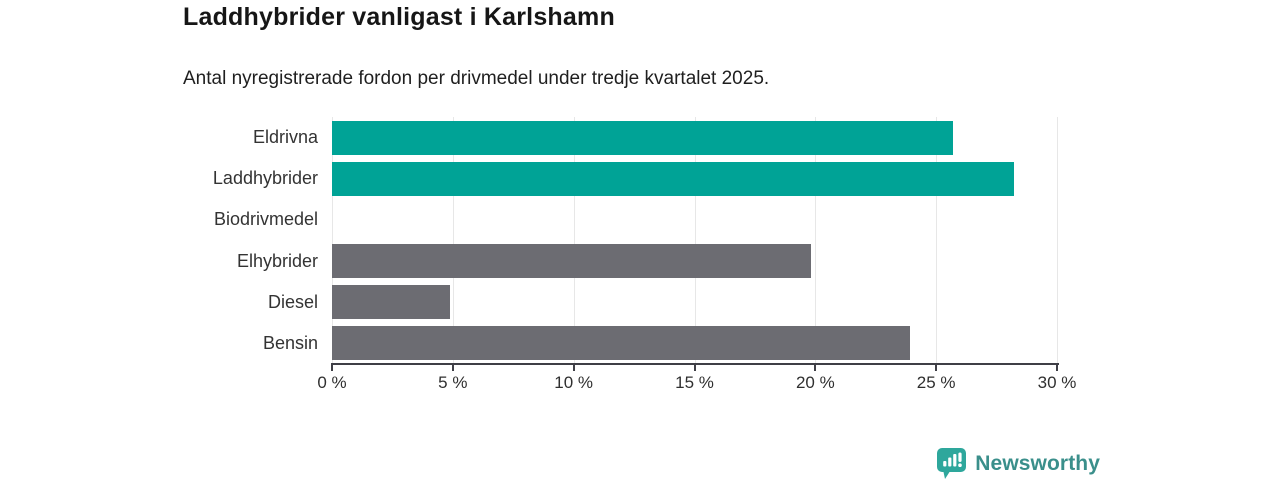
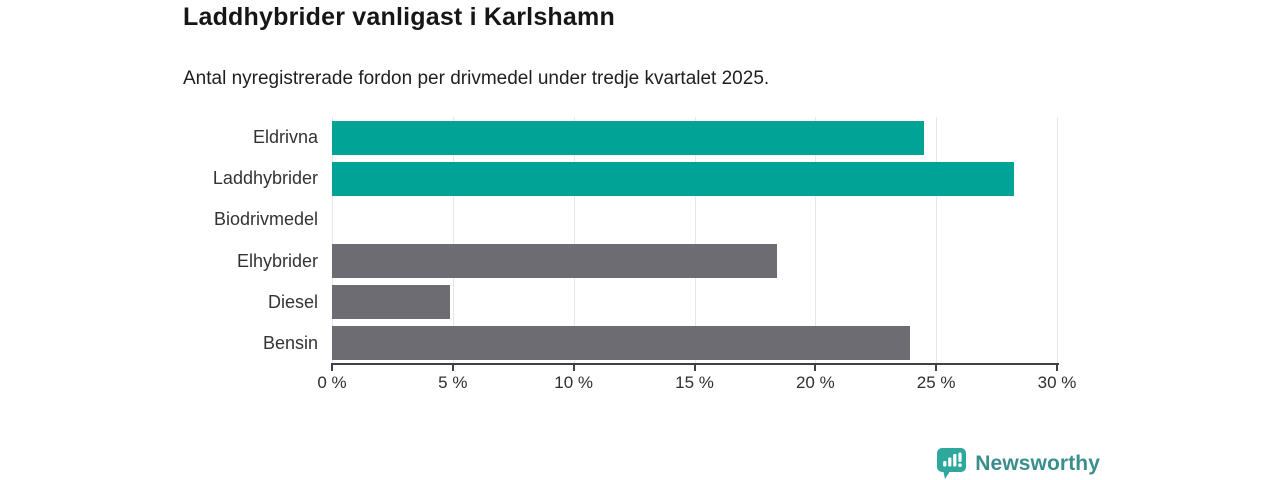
Eldrivna: 25.7% -> 24.5%
Elhybrider: 19.8% -> 18.4%
